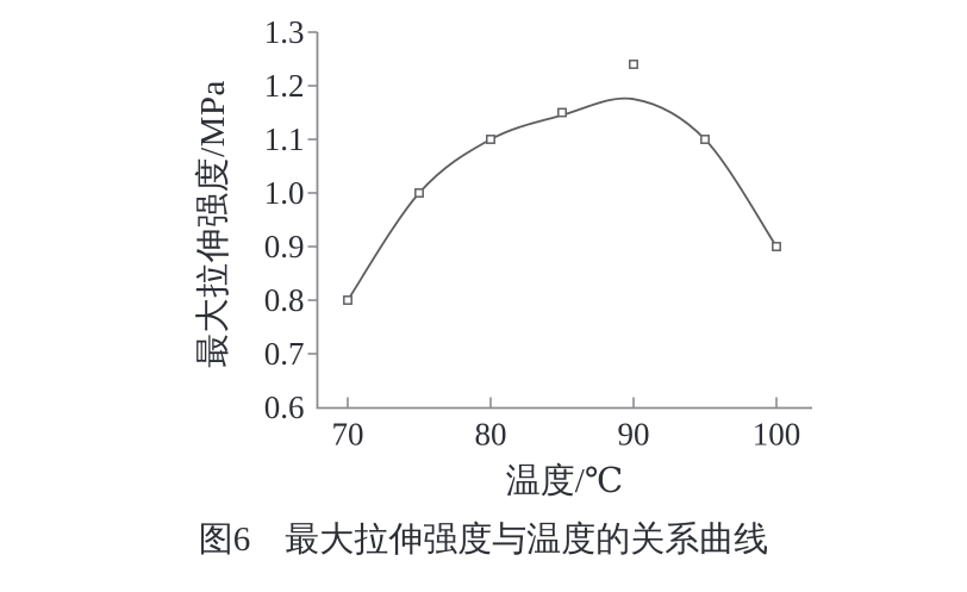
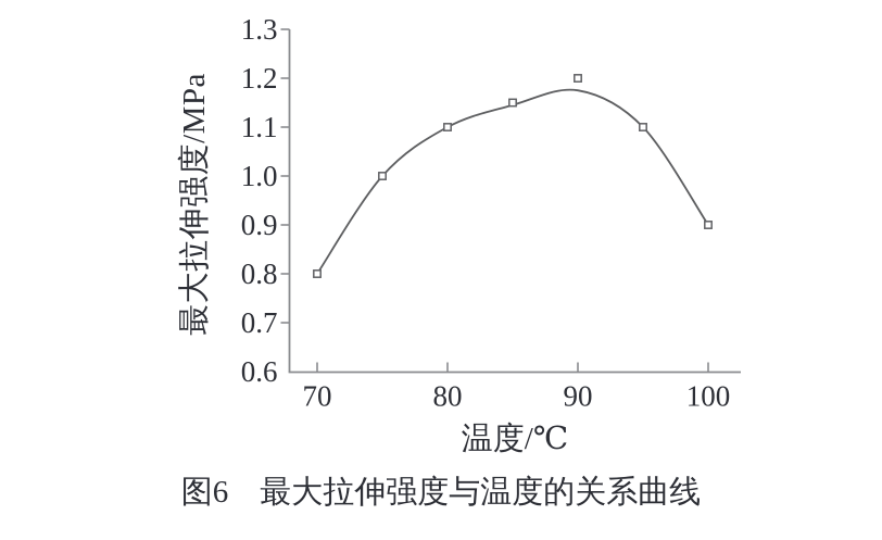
90: 1.24 -> 1.20
